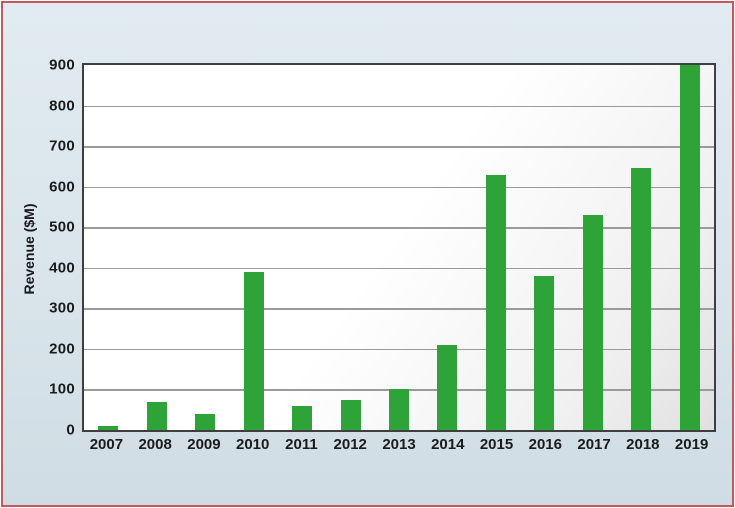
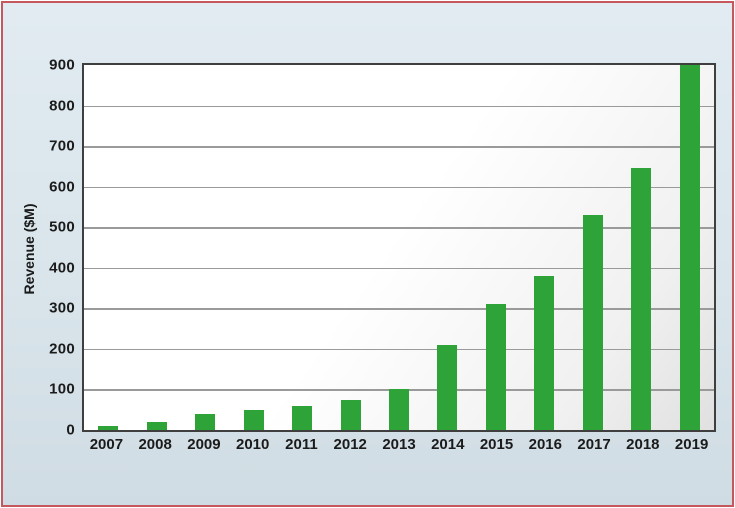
2008: 70 -> 20
2010: 390 -> 50
2015: 630 -> 310
